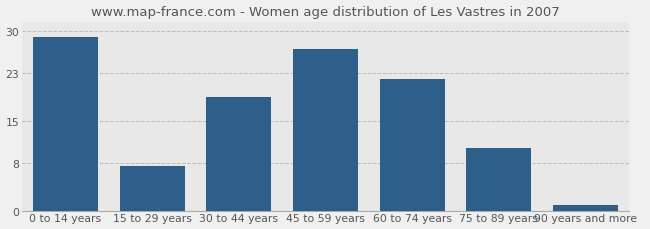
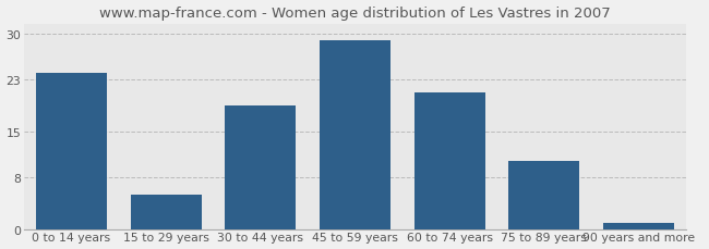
0 to 14 years: 29.0 -> 24.0
15 to 29 years: 7.5 -> 5.2
45 to 59 years: 27.0 -> 29.0
60 to 74 years: 22.0 -> 21.0
